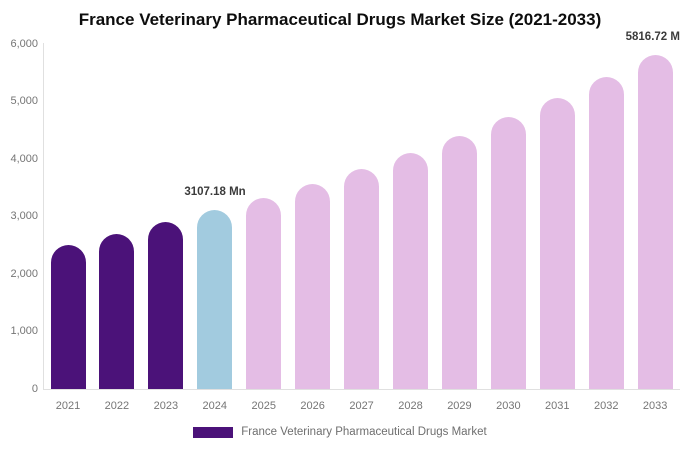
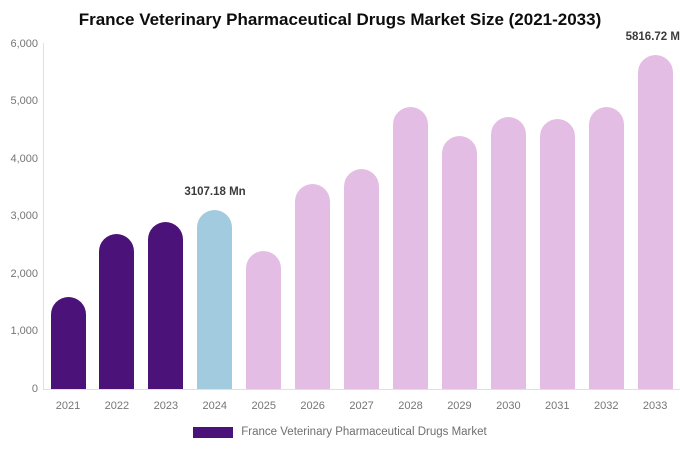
2021: 2500 -> 1600
2025: 3300 -> 2400
2028: 4100 -> 4900
2031: 5100 -> 4700
2032: 5400 -> 4900
